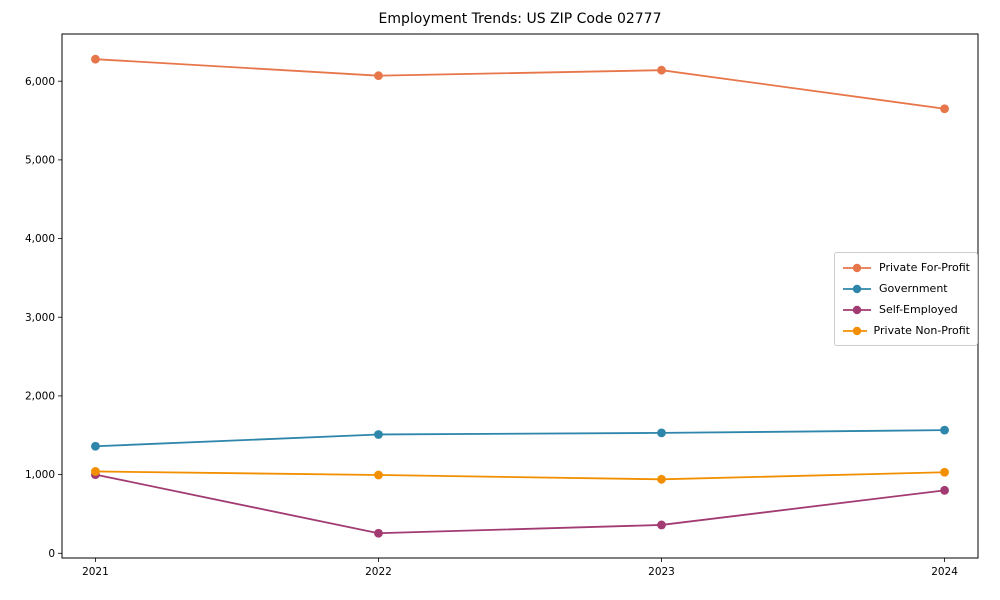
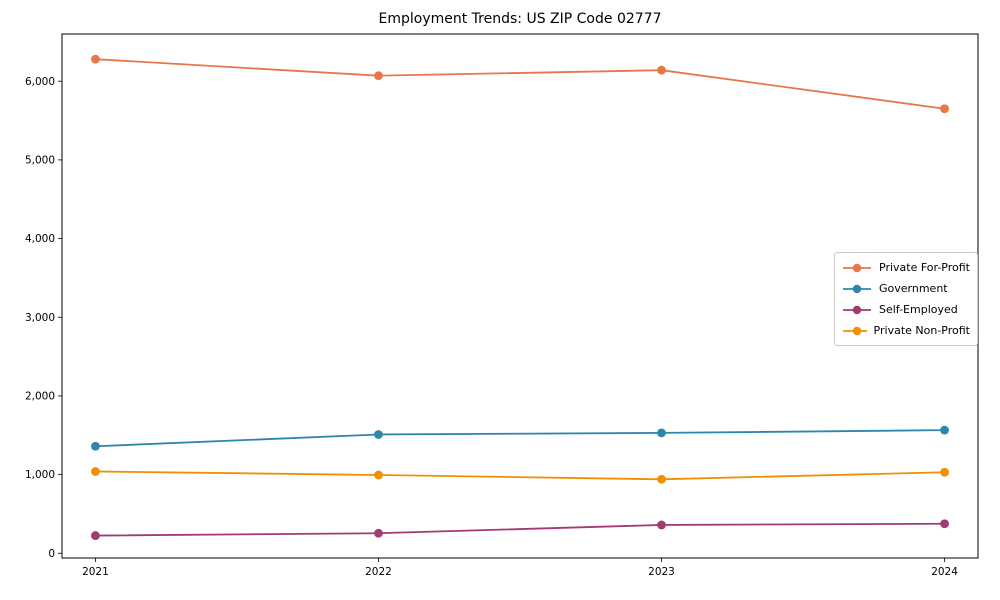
Self-Employed/2021: 1000 -> 200
Self-Employed/2024: 800 -> 400
